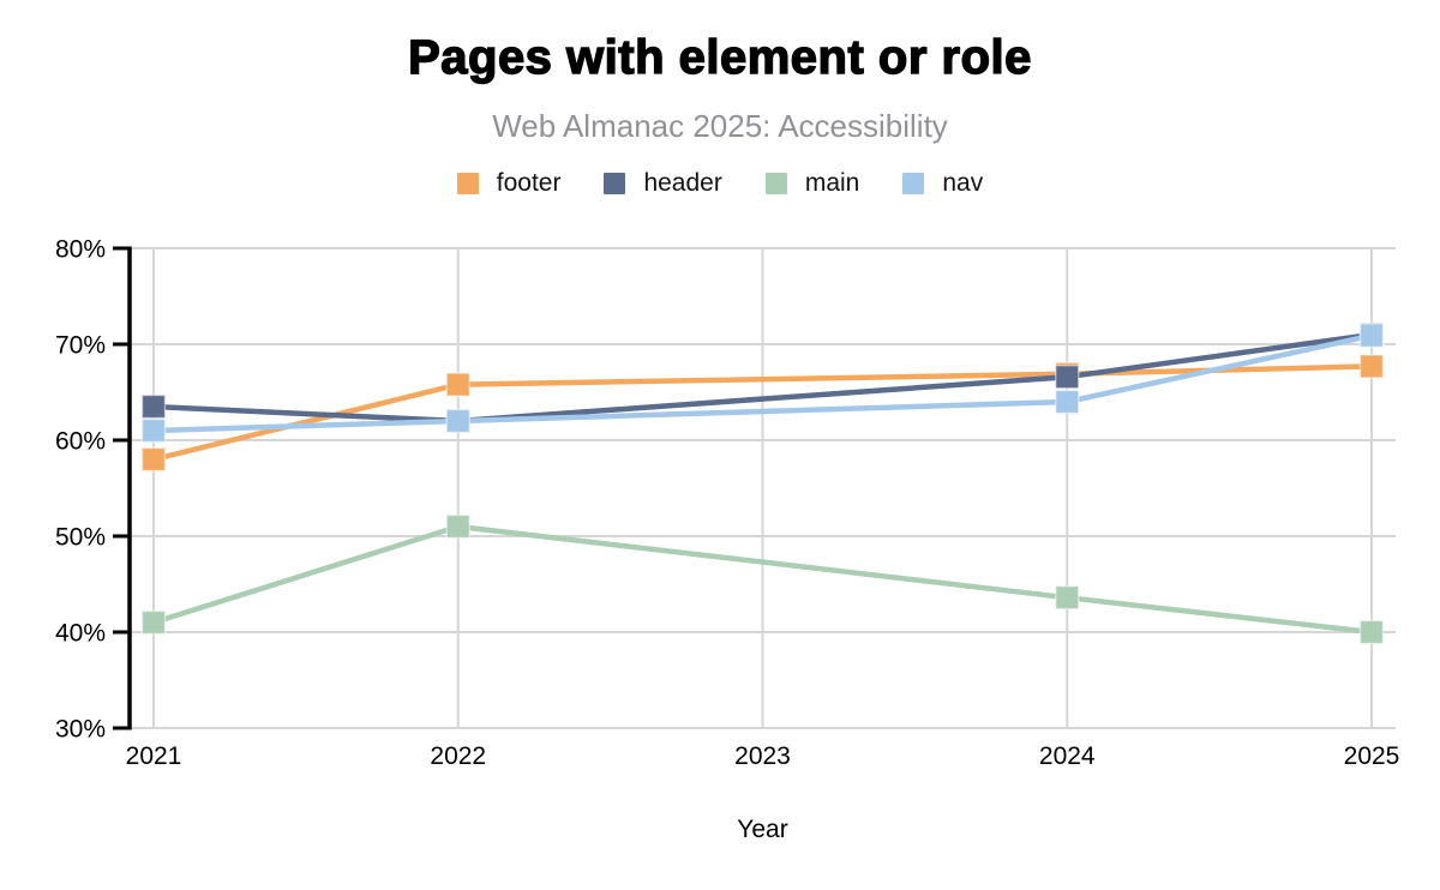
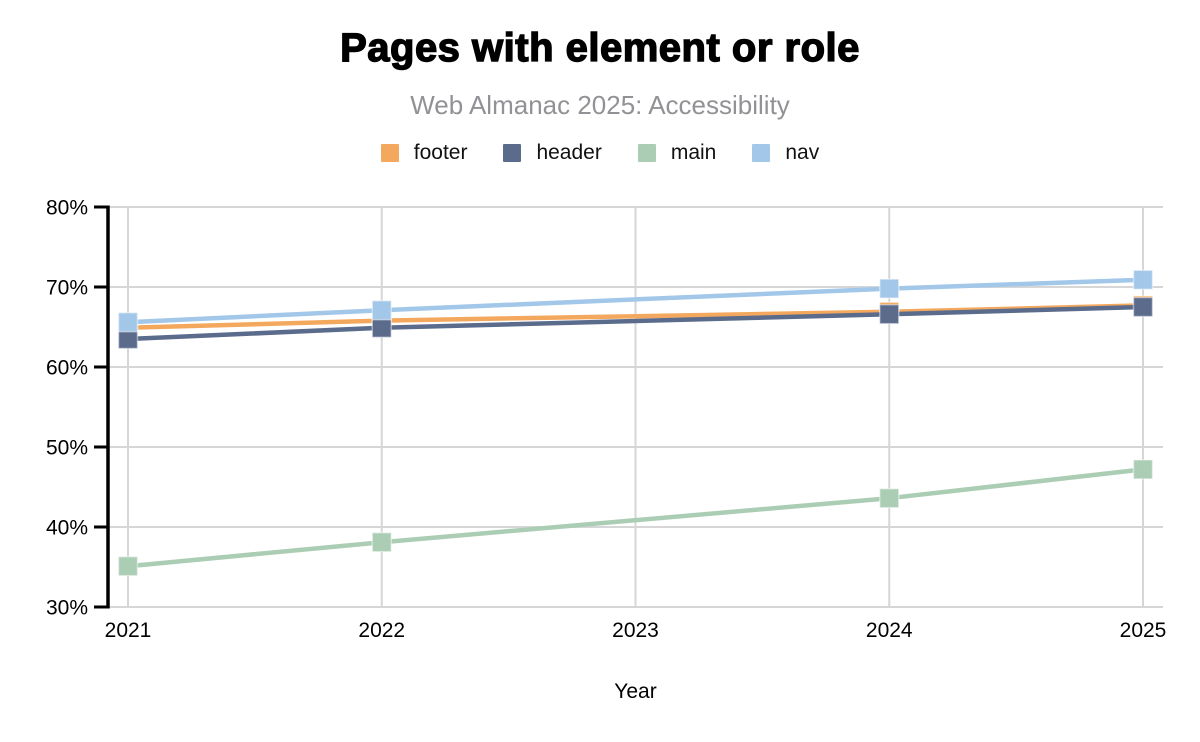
footer/2021: 58% -> 65%
main/2021: 41% -> 35%
nav/2021: 61% -> 66%
header/2022: 62% -> 65%
main/2022: 51% -> 38%
nav/2022: 62% -> 67%
nav/2024: 64% -> 70%
header/2025: 71% -> 68%
main/2025: 40% -> 47%
